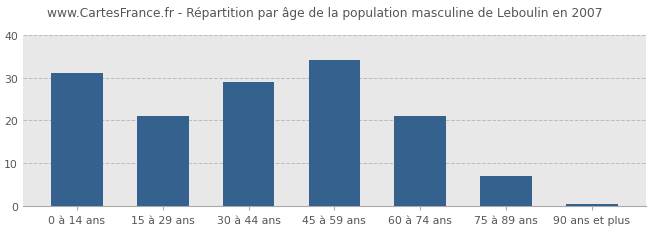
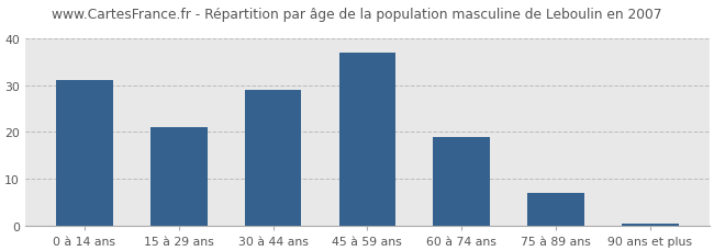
45 à 59 ans: 34.0 -> 37.0
60 à 74 ans: 21.0 -> 19.0
